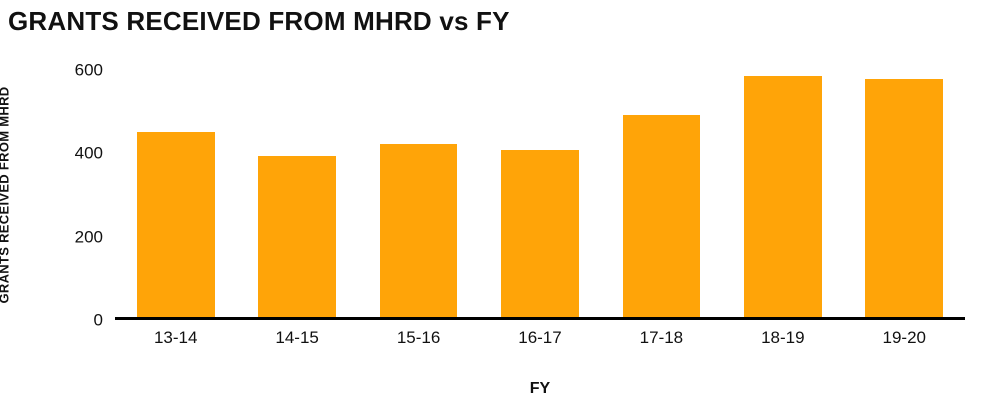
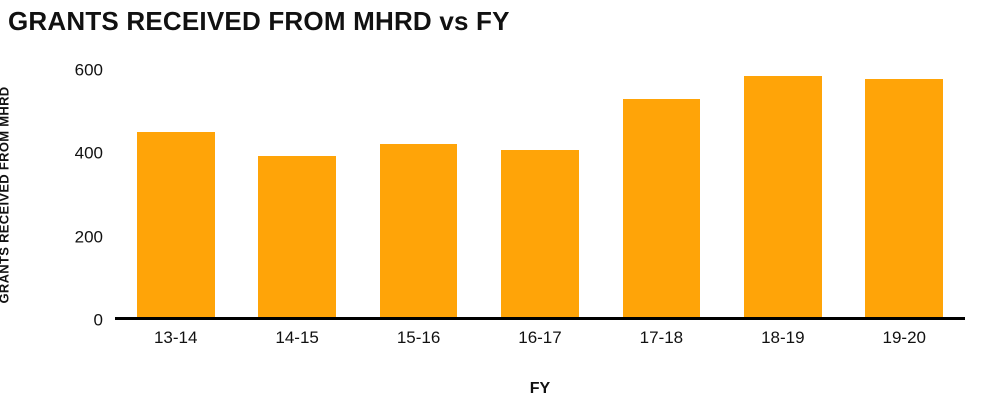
17-18: 490 -> 530
